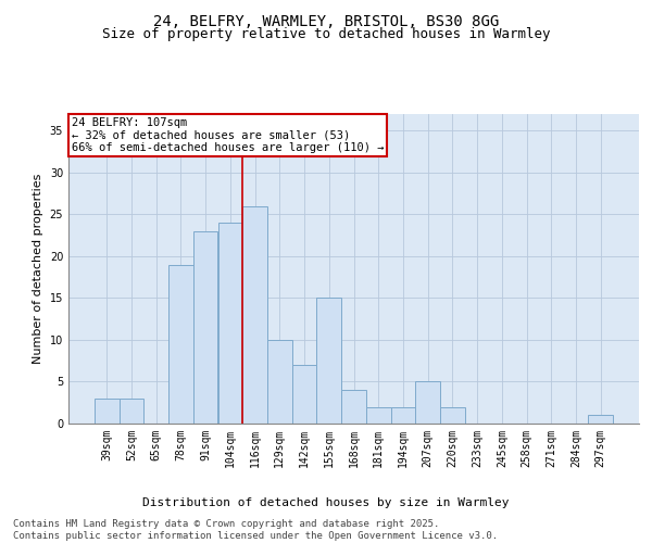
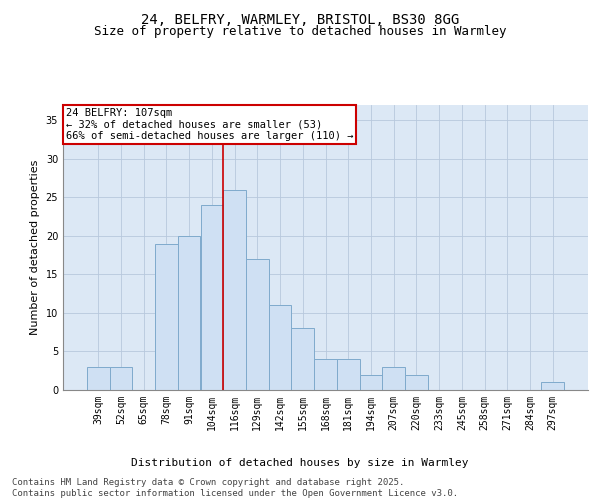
91sqm: 23 -> 20
129sqm: 10 -> 17
142sqm: 7 -> 11
155sqm: 15 -> 8
181sqm: 2 -> 4
207sqm: 5 -> 3
